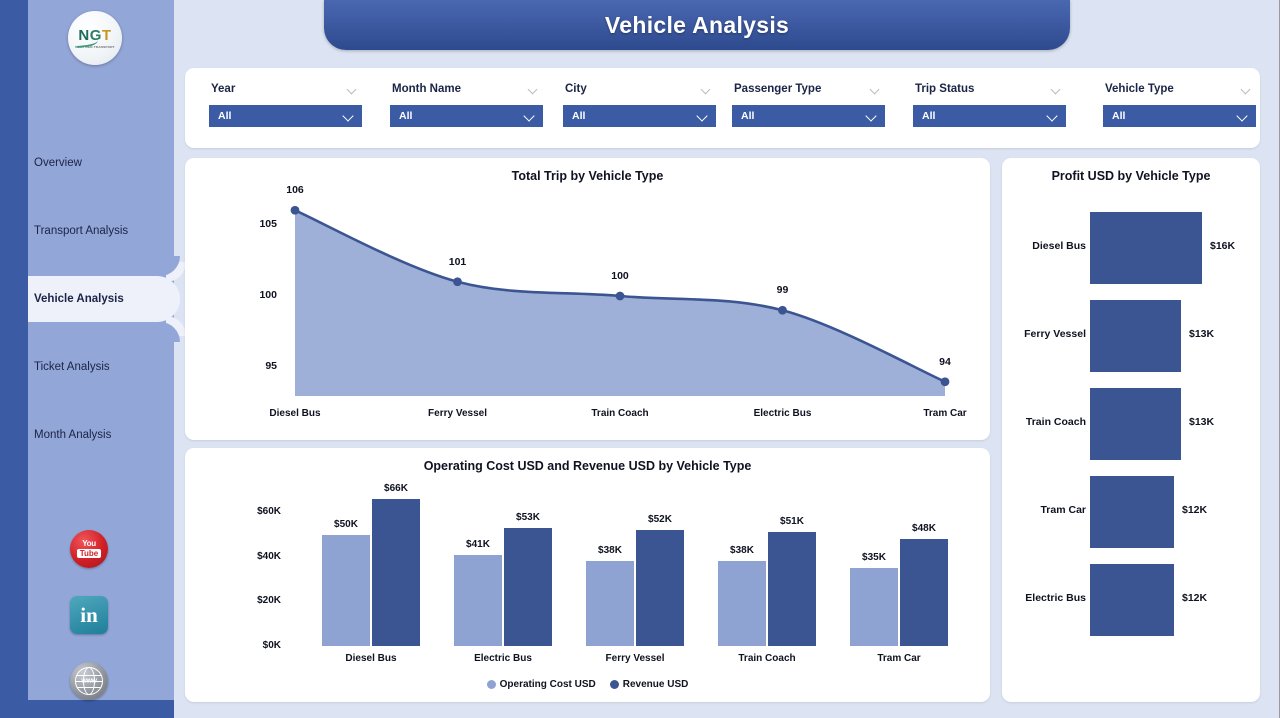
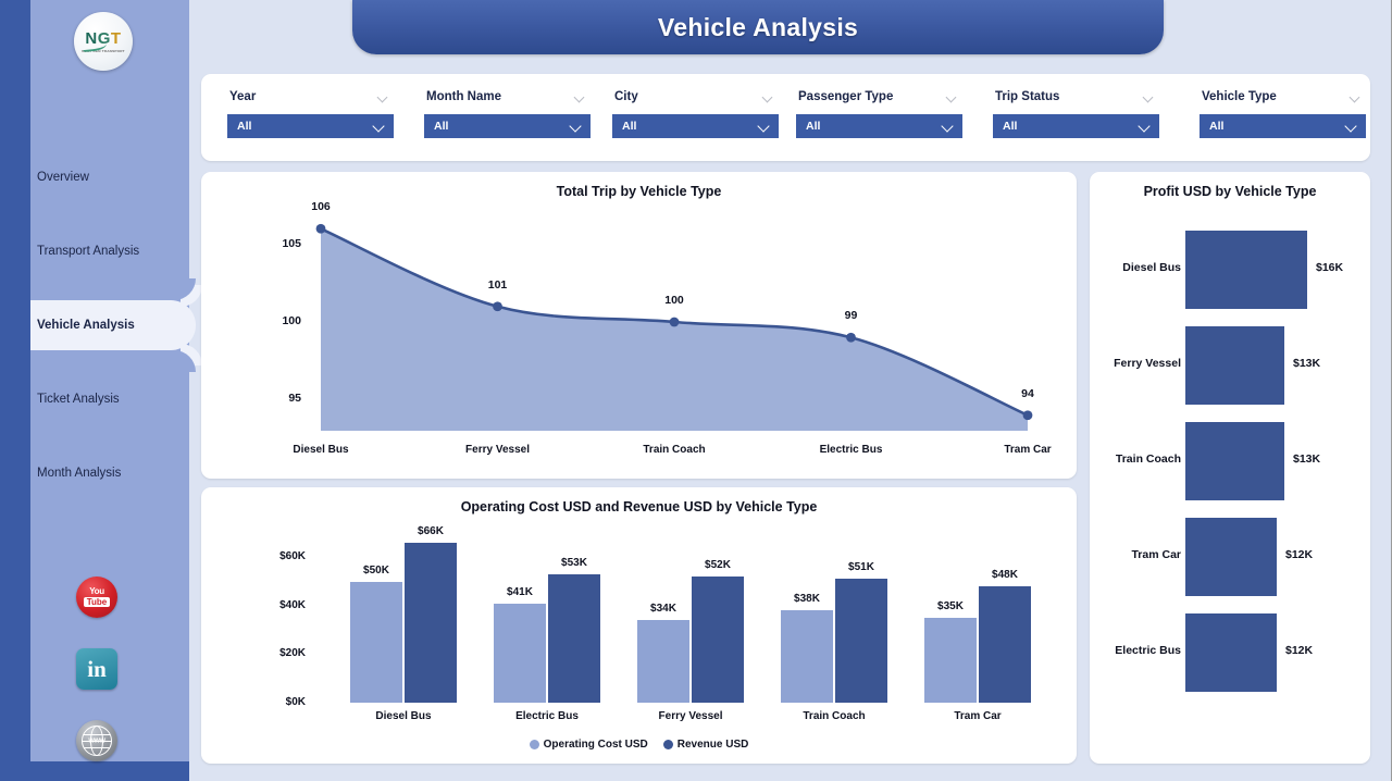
Operating Cost USD and Revenue USD by Vehicle Type/Operating Cost USD/Ferry Vessel: $38K -> $34K
